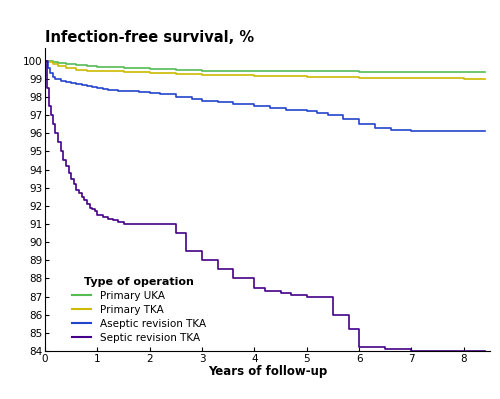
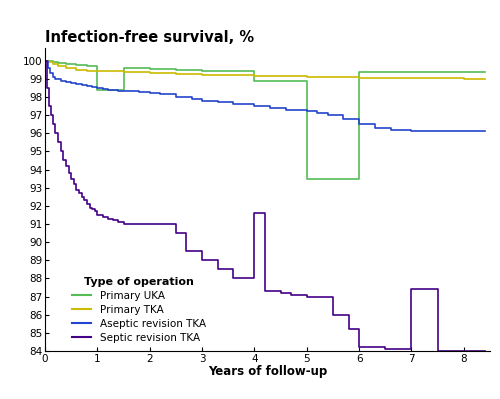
Primary UKA/1: 99.7 -> 98.4
Primary UKA/4: 99.4 -> 98.9
Septic revision TKA/4: 87.5 -> 91.6
Primary UKA/5: 99.4 -> 93.5
Septic revision TKA/7: 84.0 -> 87.4
